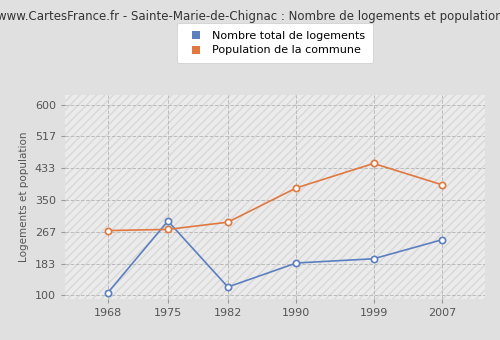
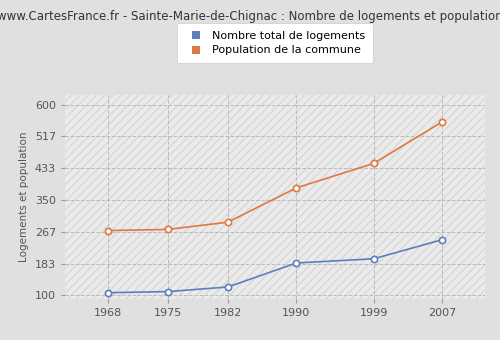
Nombre total de logements/1975: 295 -> 110
Population de la commune/2007: 390 -> 555
